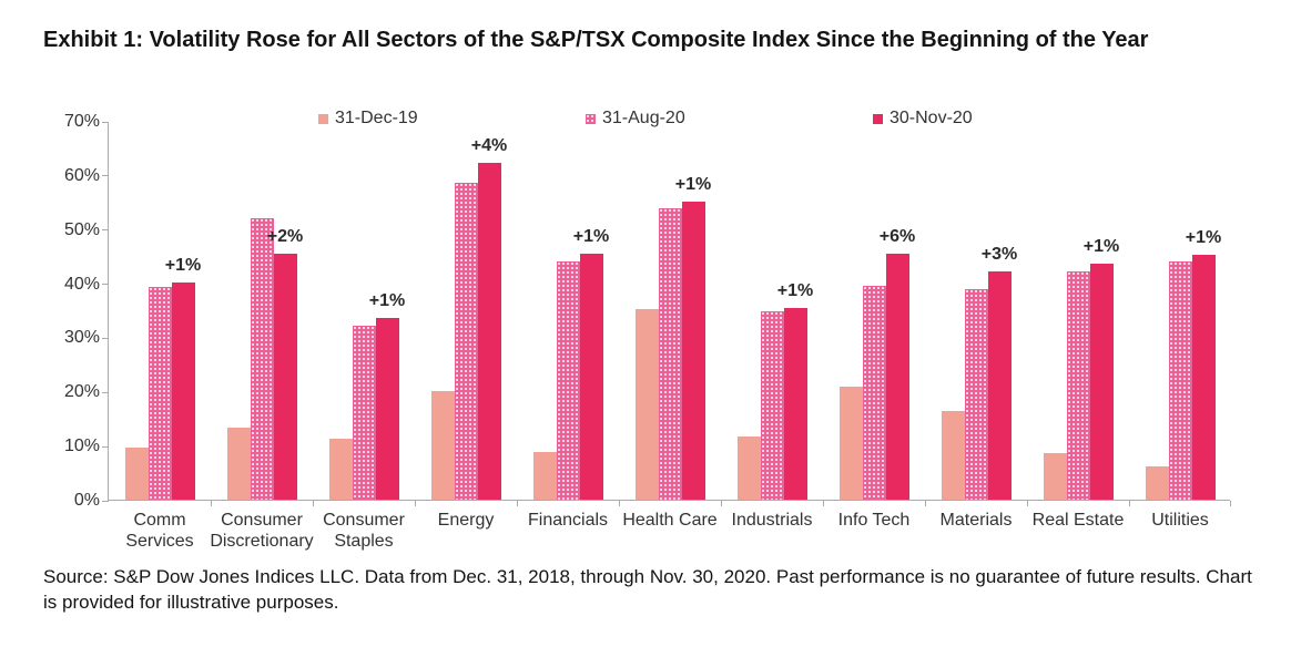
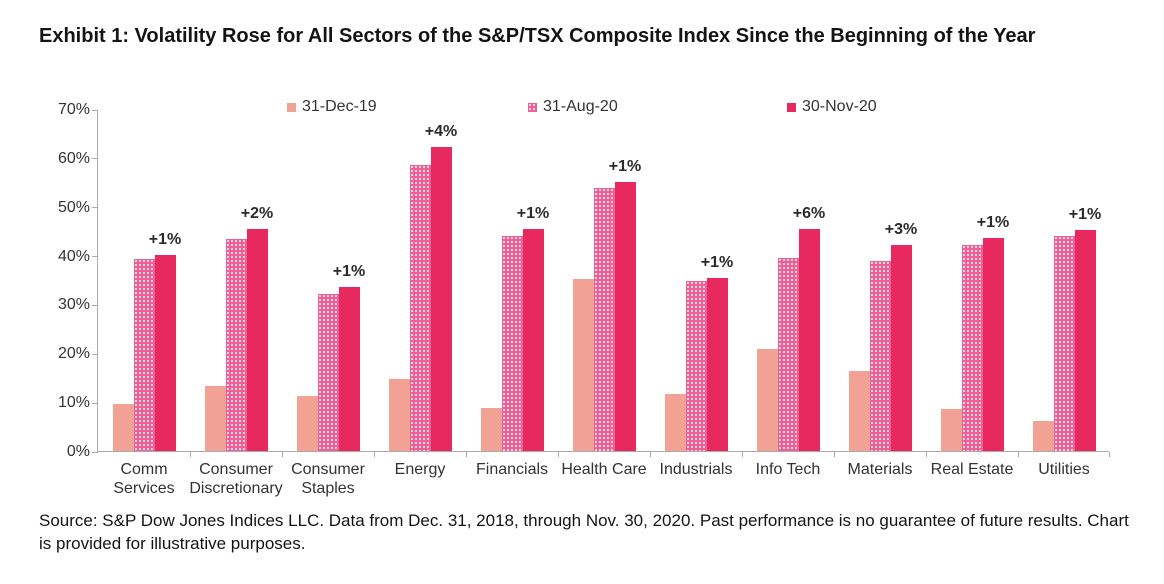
31-Aug-20/Consumer Discretionary: 52% -> 43%
31-Dec-19/Energy: 20% -> 15%
